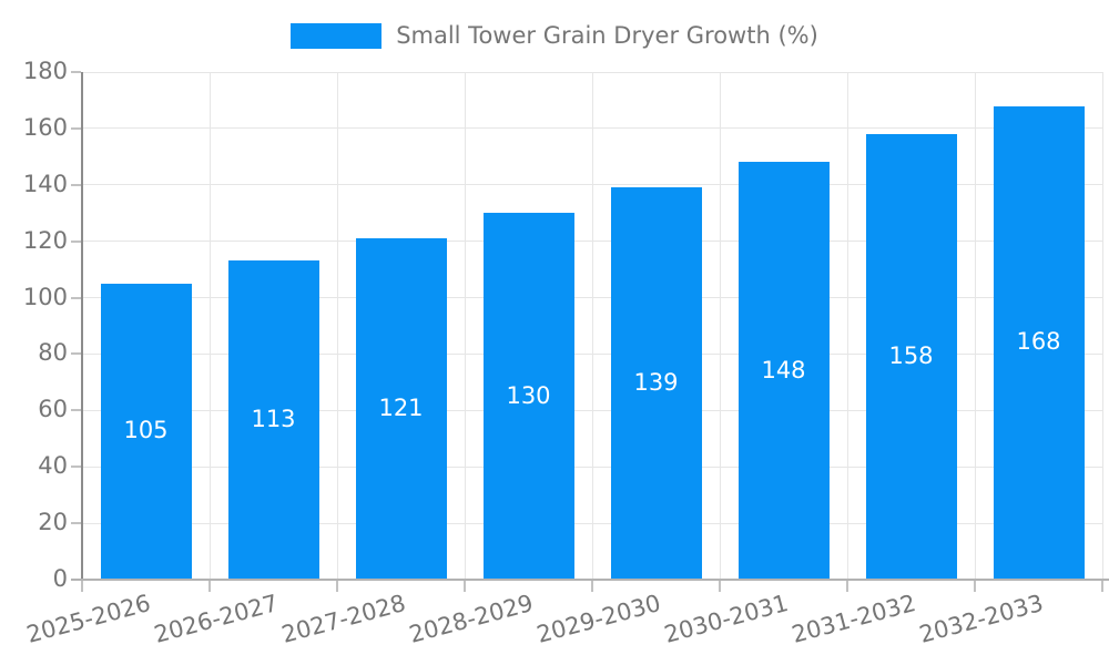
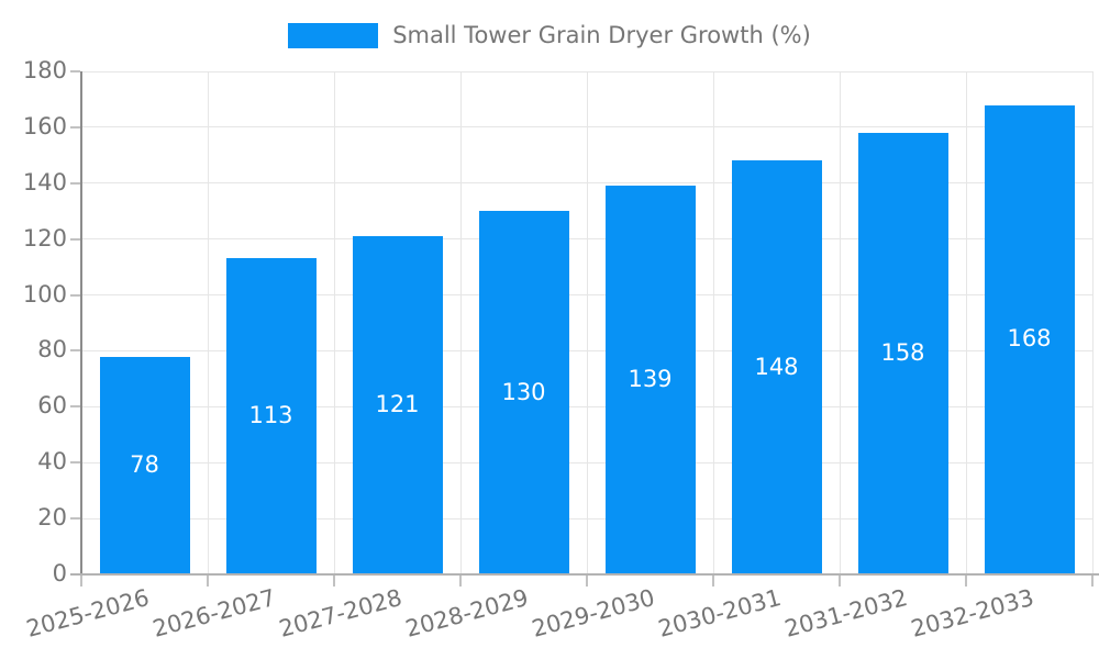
2025-2026: 105 -> 78
